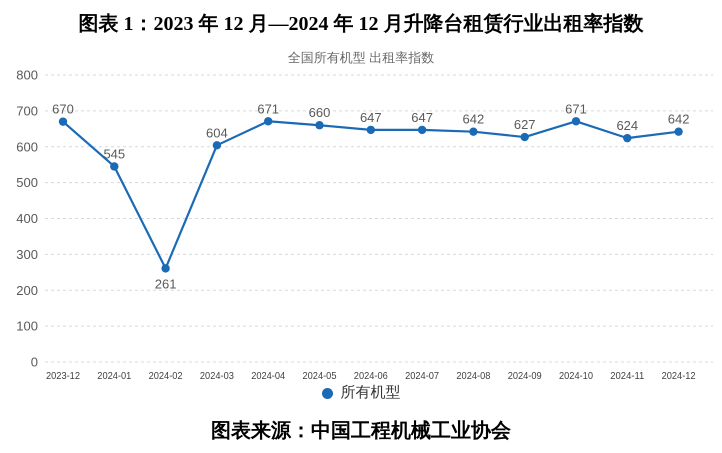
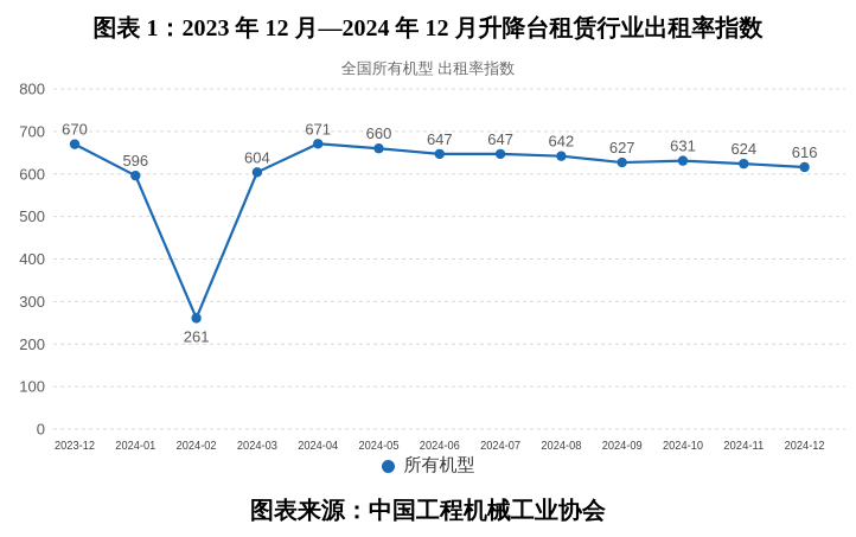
2024-01: 545 -> 596
2024-10: 671 -> 631
2024-12: 642 -> 616
